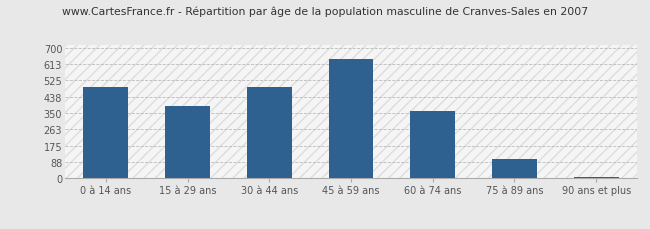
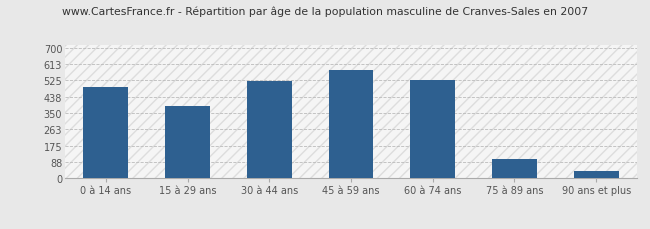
30 à 44 ans: 490 -> 520
45 à 59 ans: 640 -> 580
60 à 74 ans: 360 -> 530
90 ans et plus: 10 -> 40
